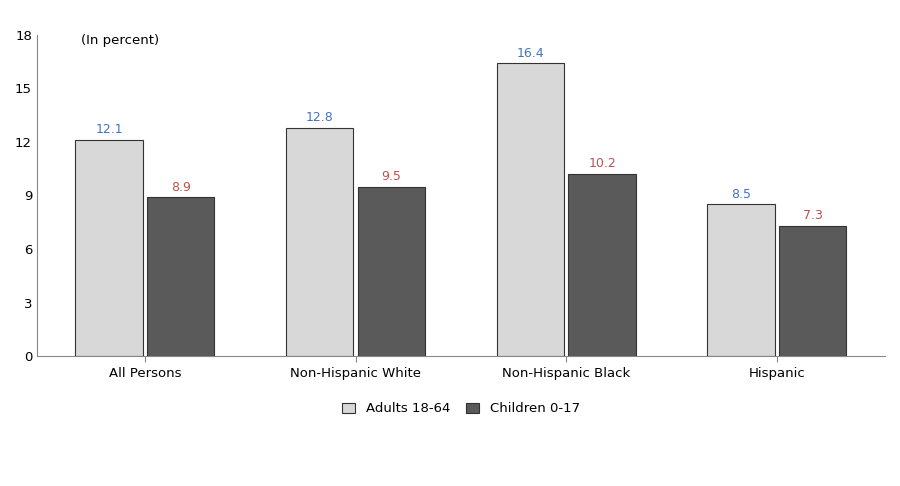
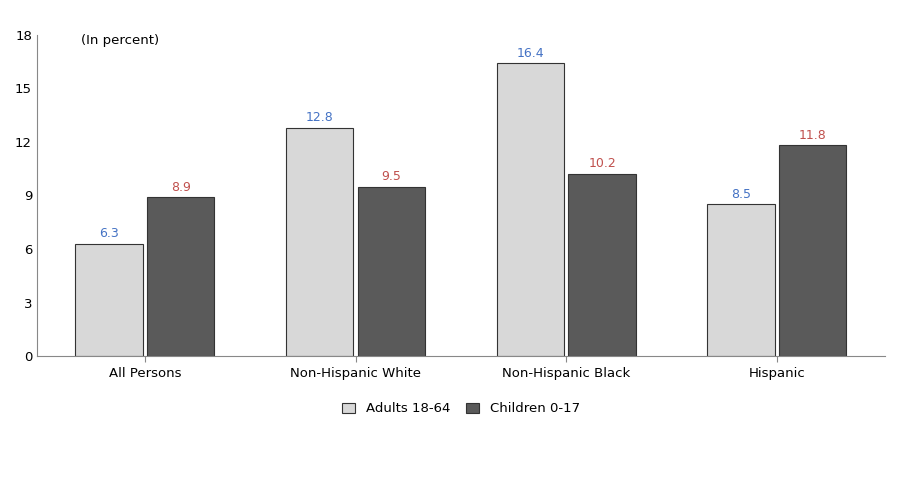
Adults 18-64/All Persons: 12.1 -> 6.3
Children 0-17/Hispanic: 7.3 -> 11.8
